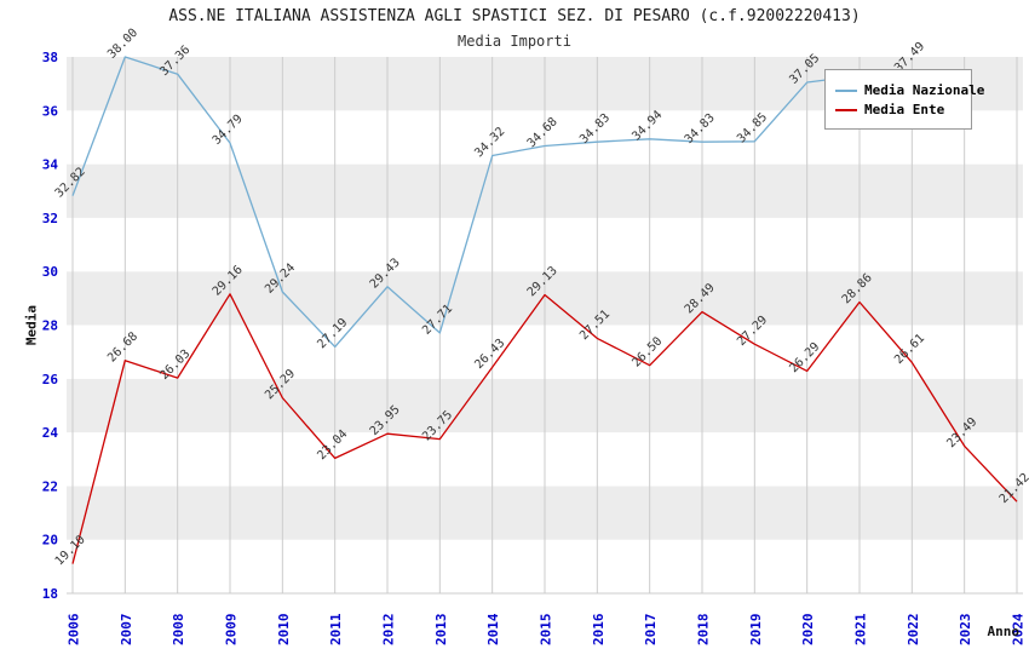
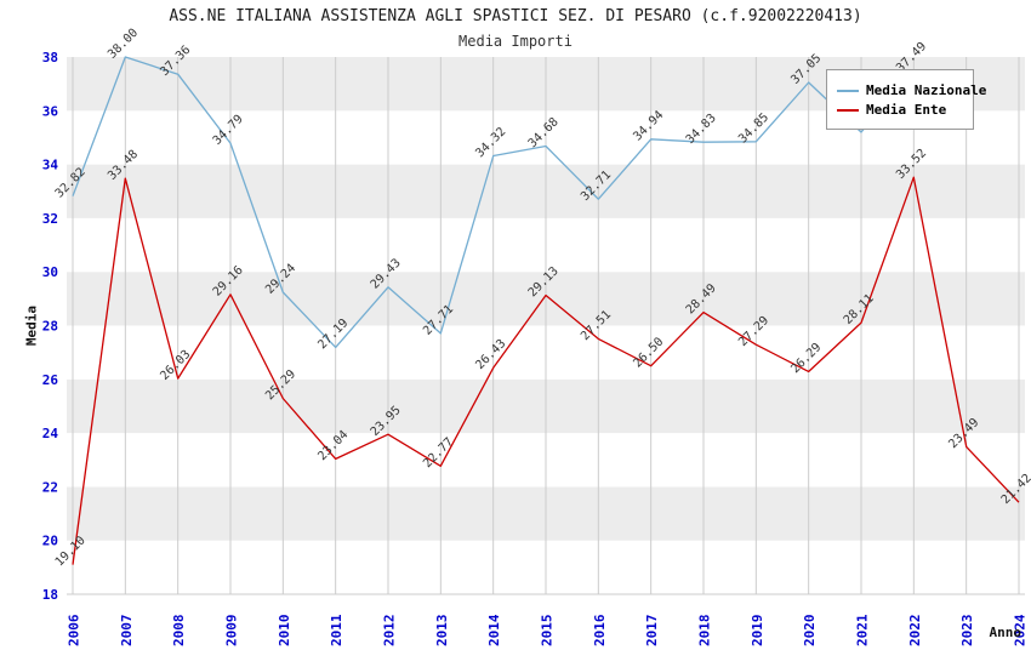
Media Ente/2007: 26.68 -> 33.48
Media Ente/2013: 23.75 -> 22.77
Media Nazionale/2016: 34.83 -> 32.71
Media Nazionale/2021: 37.3 -> 35.2
Media Ente/2021: 28.86 -> 28.11
Media Ente/2022: 26.61 -> 33.52
